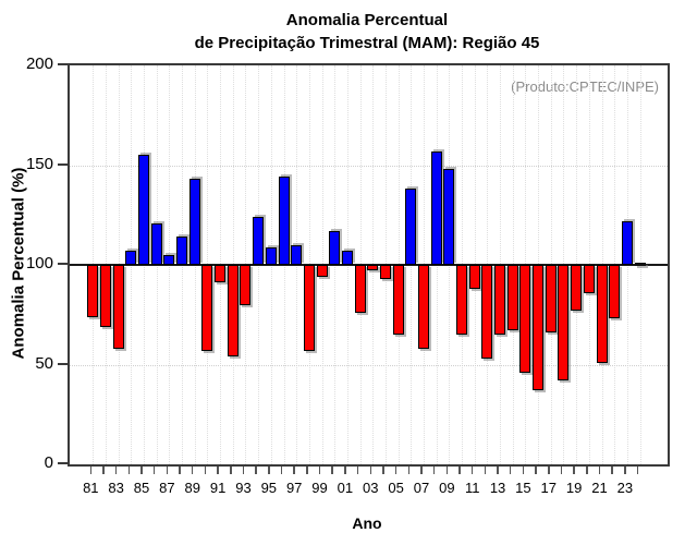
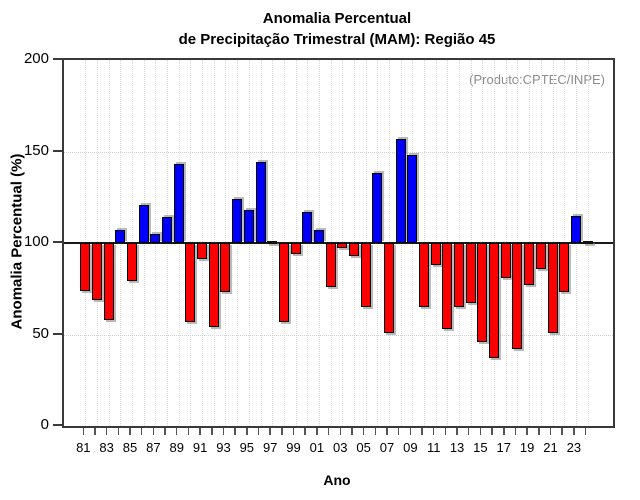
85: 155 -> 79
93: 80 -> 73
95: 109 -> 118
97: 110 -> 100
07: 58 -> 51
17: 66 -> 81
23: 122 -> 115
